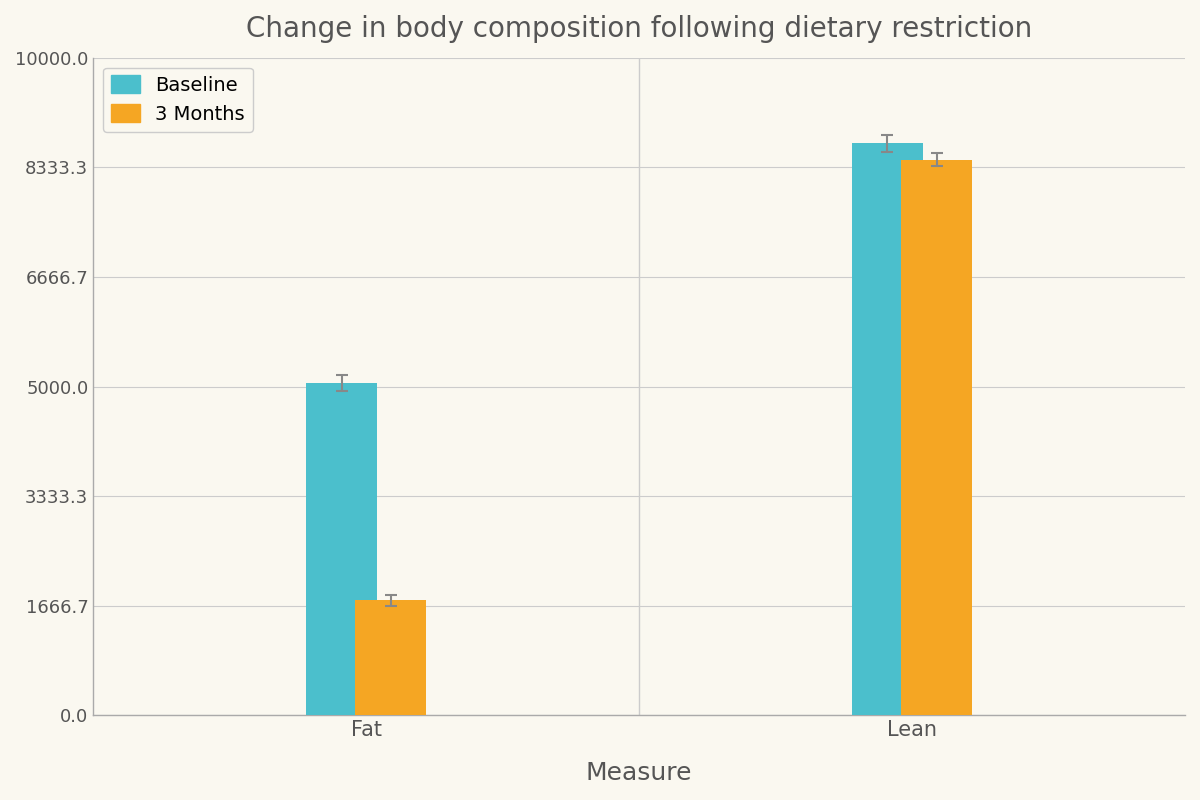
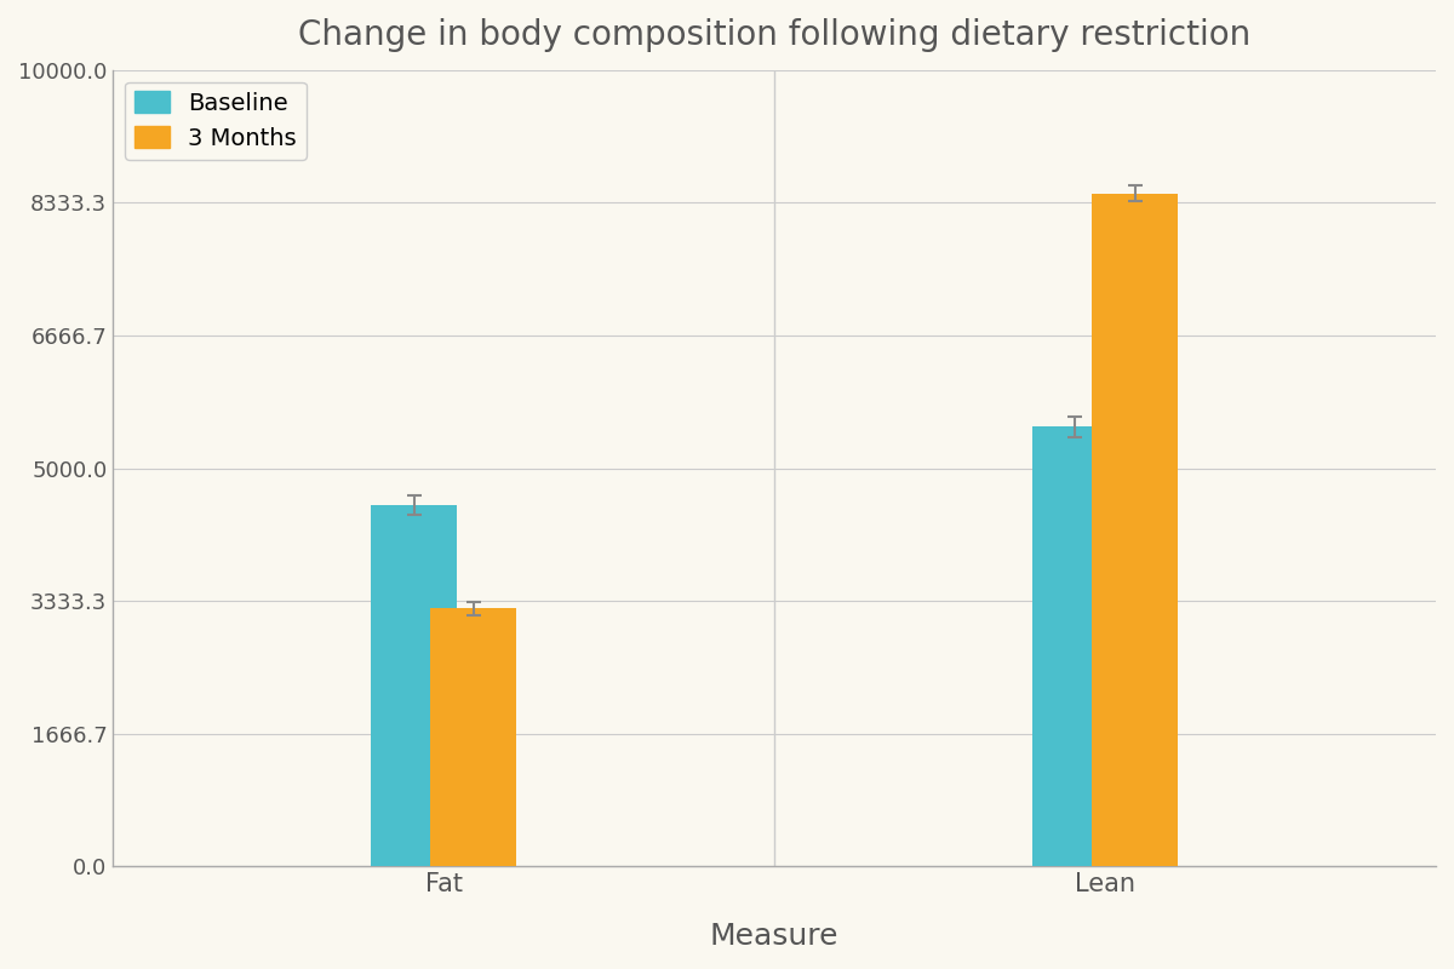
Baseline/Fat: 5050 -> 4540
3 Months/Fat: 1750 -> 3240
Baseline/Lean: 8700 -> 5520
